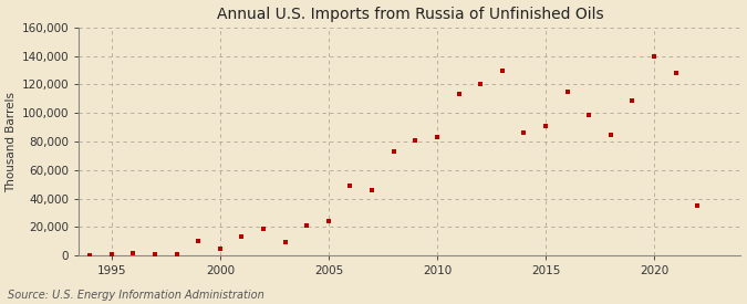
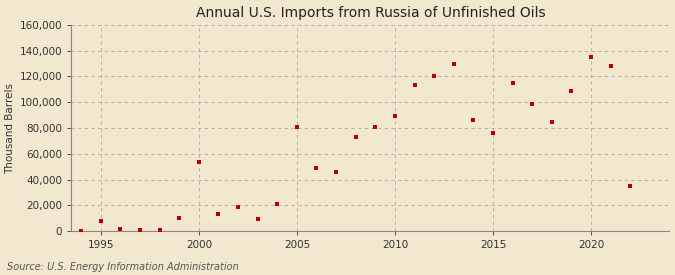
1995: 1,000 -> 8,000
2000: 5,000 -> 54,000
2005: 24,000 -> 81,000
2010: 83,000 -> 89,000
2015: 91,000 -> 76,000
2020: 140,000 -> 135,000
